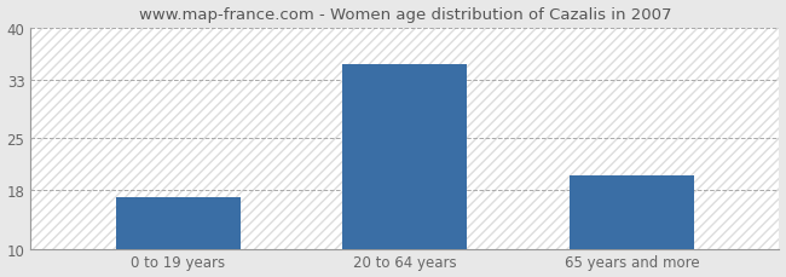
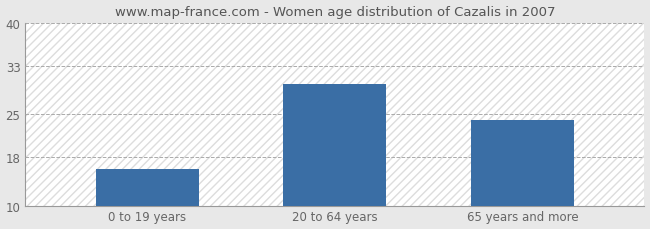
0 to 19 years: 17 -> 16
20 to 64 years: 35 -> 30
65 years and more: 20 -> 24
